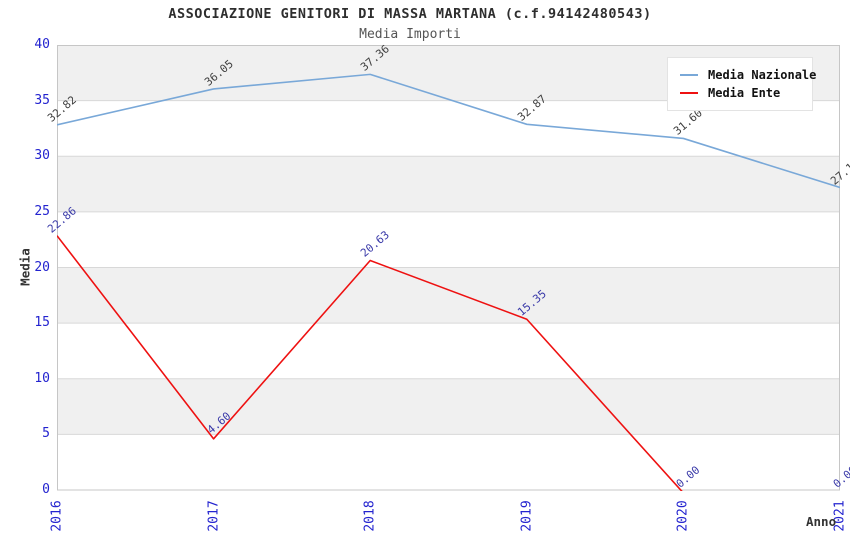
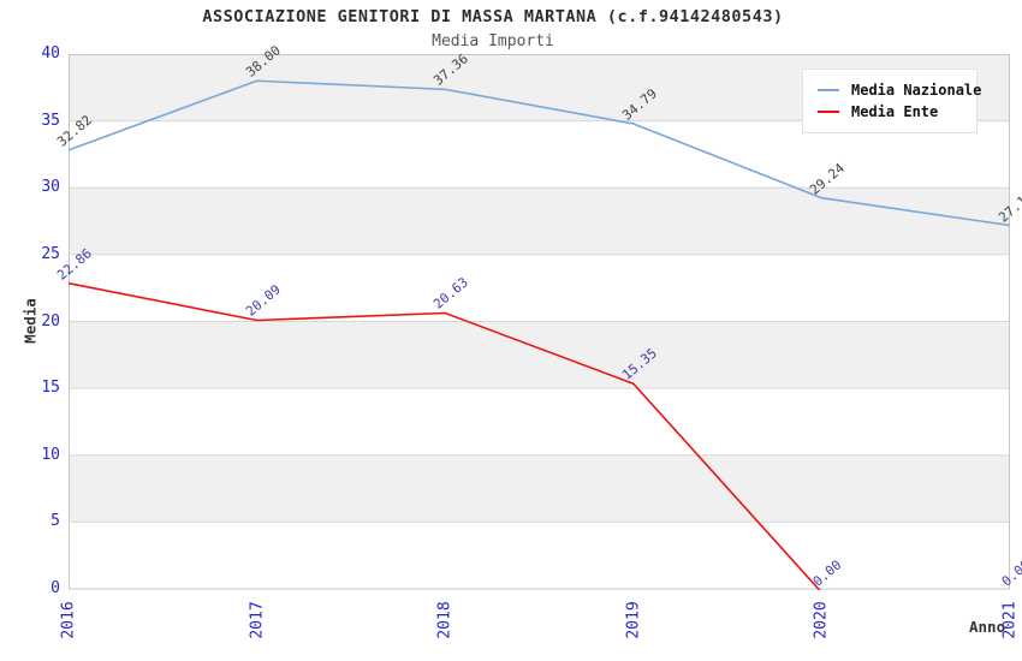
Media Nazionale/2017: 36.05 -> 38.00
Media Ente/2017: 4.60 -> 20.09
Media Nazionale/2019: 32.87 -> 34.79
Media Nazionale/2020: 31.60 -> 29.24
